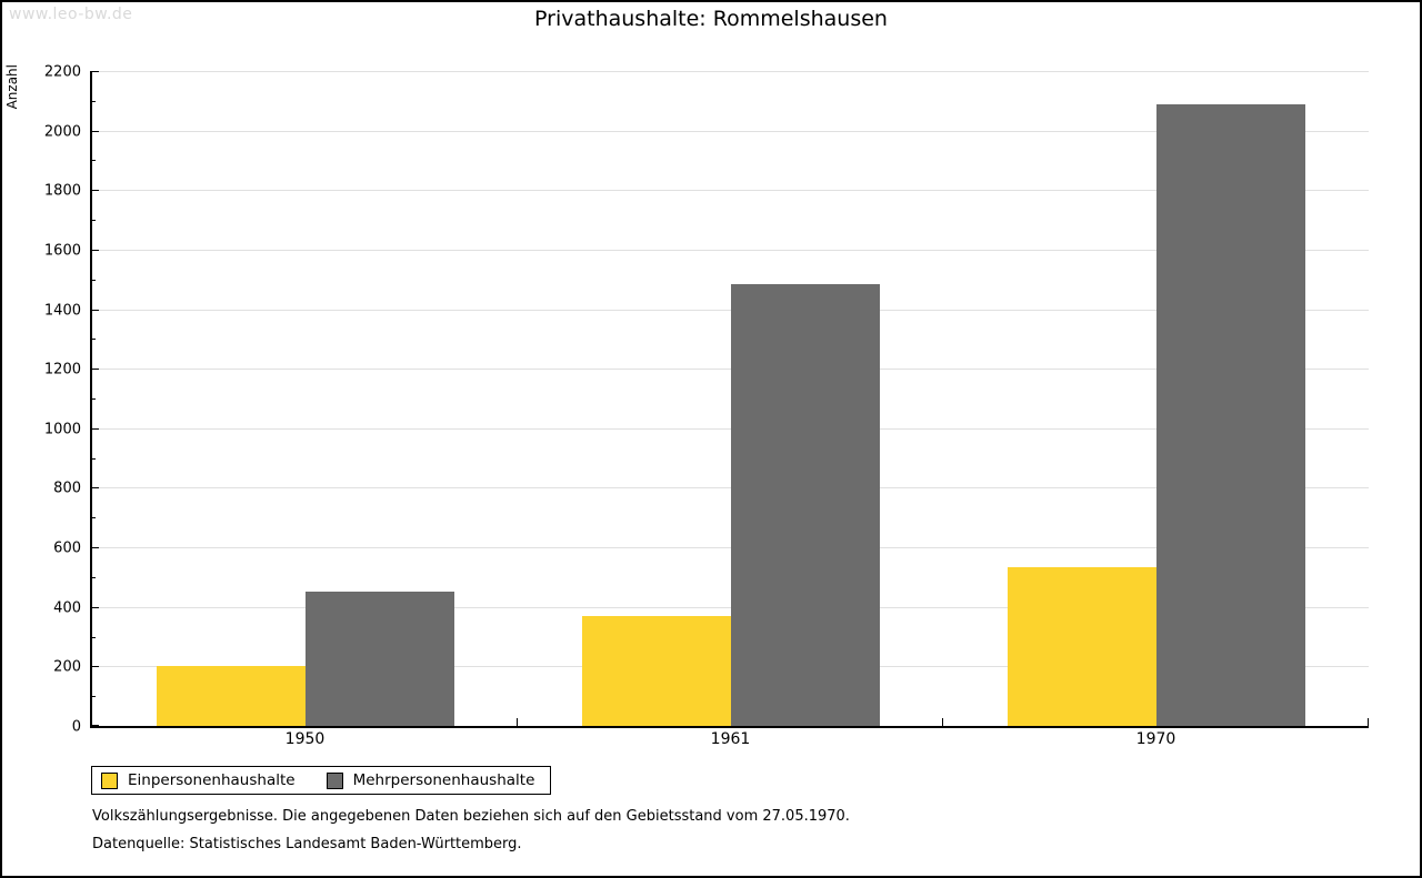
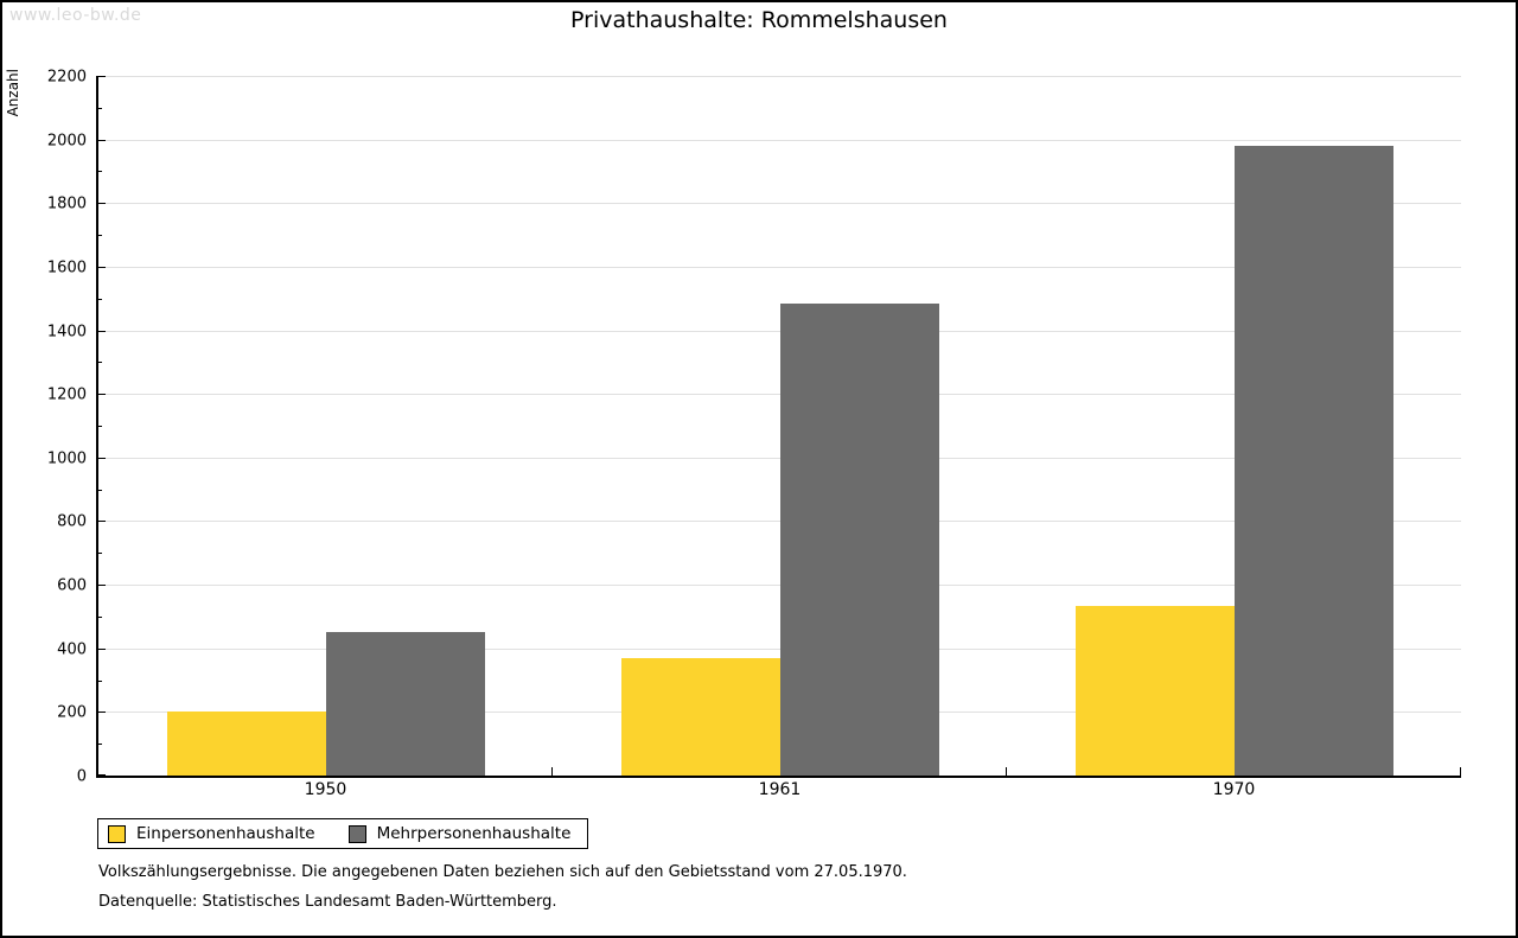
Mehrpersonenhaushalte/1970: 2090 -> 1980
